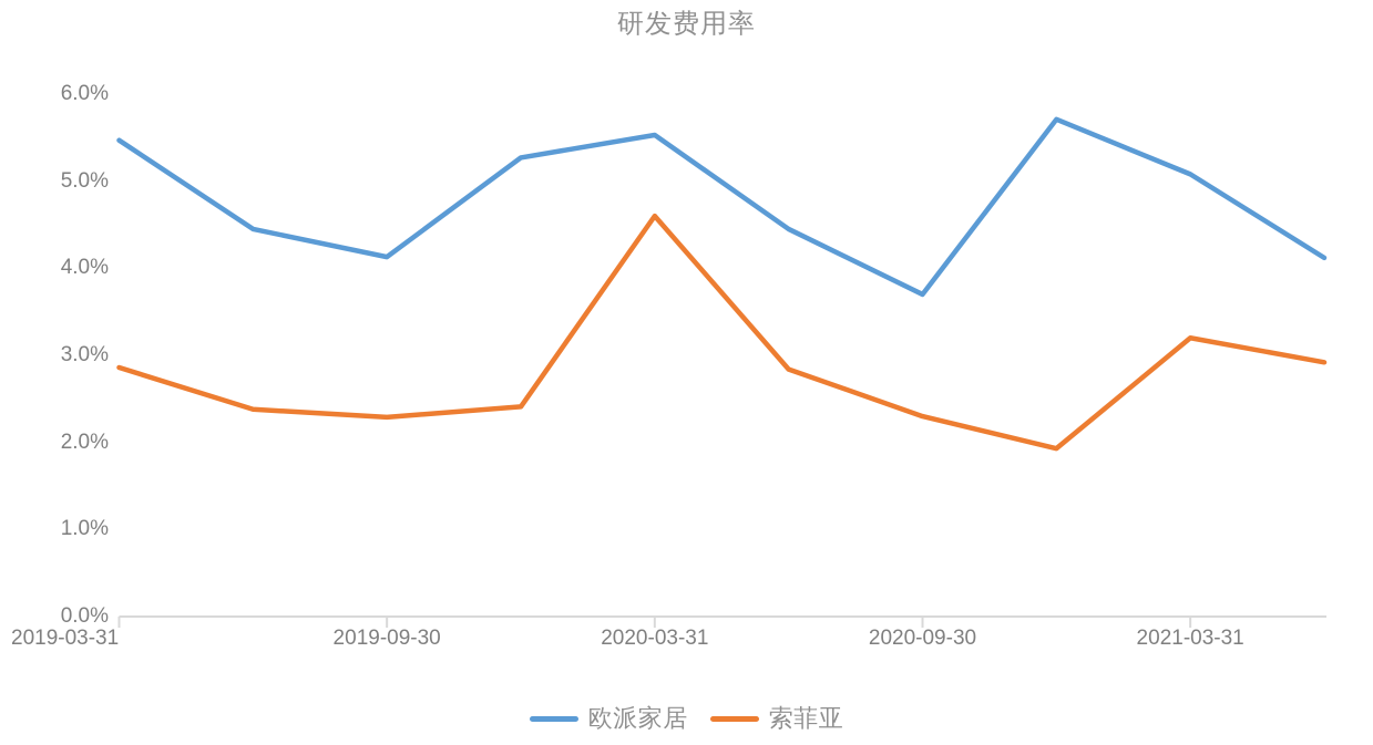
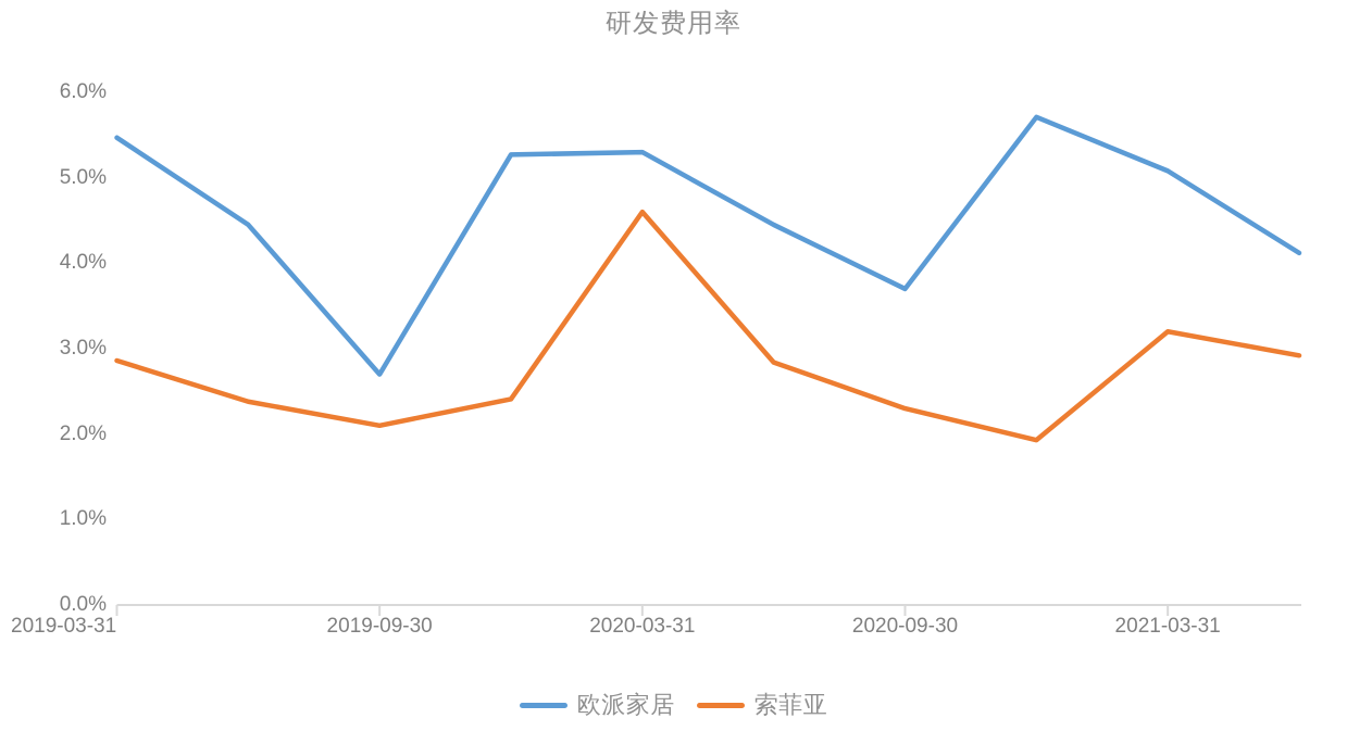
欧派家居/2019-09-30: 4.1% -> 2.7%
索菲亚/2019-09-30: 2.3% -> 2.1%
欧派家居/2020-03-31: 5.5% -> 5.3%
